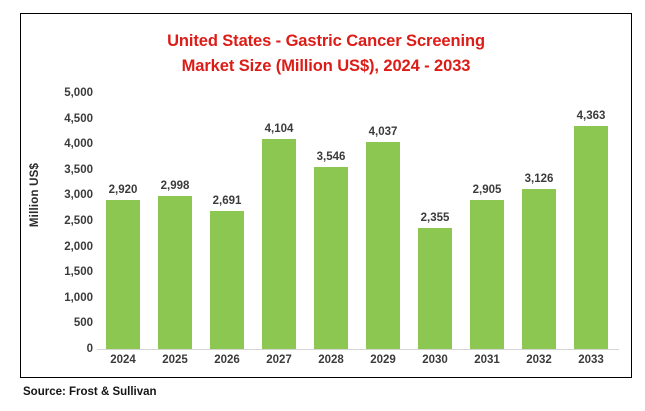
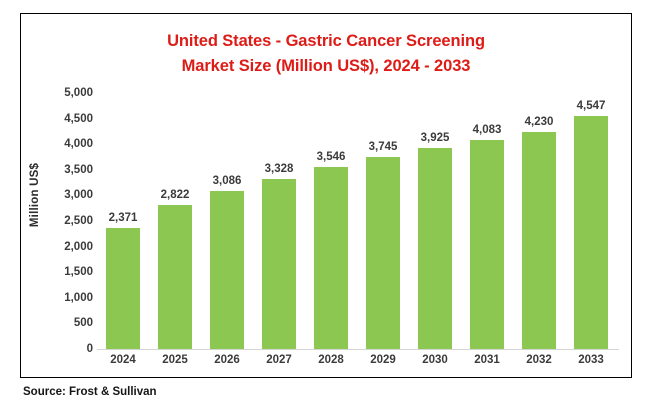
2024: 2,920 -> 2,371
2025: 2,998 -> 2,822
2026: 2,691 -> 3,086
2027: 4,104 -> 3,328
2029: 4,037 -> 3,745
2030: 2,355 -> 3,925
2031: 2,905 -> 4,083
2032: 3,126 -> 4,230
2033: 4,363 -> 4,547
